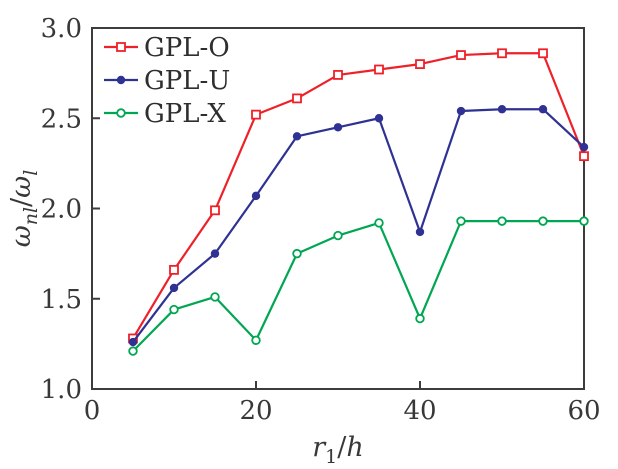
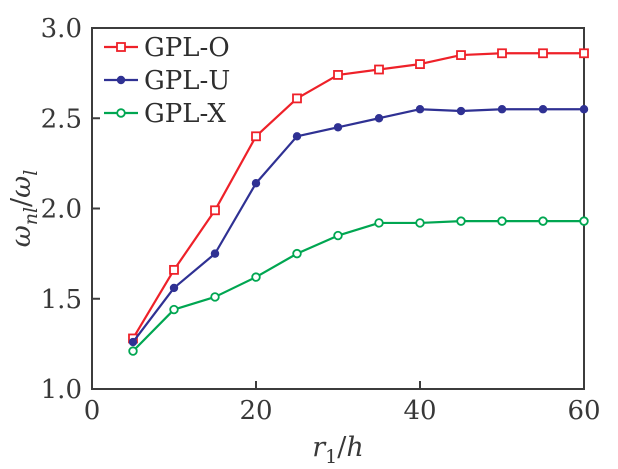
GPL-O/20: 2.52 -> 2.40
GPL-U/20: 2.07 -> 2.14
GPL-X/20: 1.27 -> 1.62
GPL-U/40: 1.87 -> 2.55
GPL-X/40: 1.39 -> 1.92
GPL-O/60: 2.29 -> 2.86
GPL-U/60: 2.34 -> 2.55
